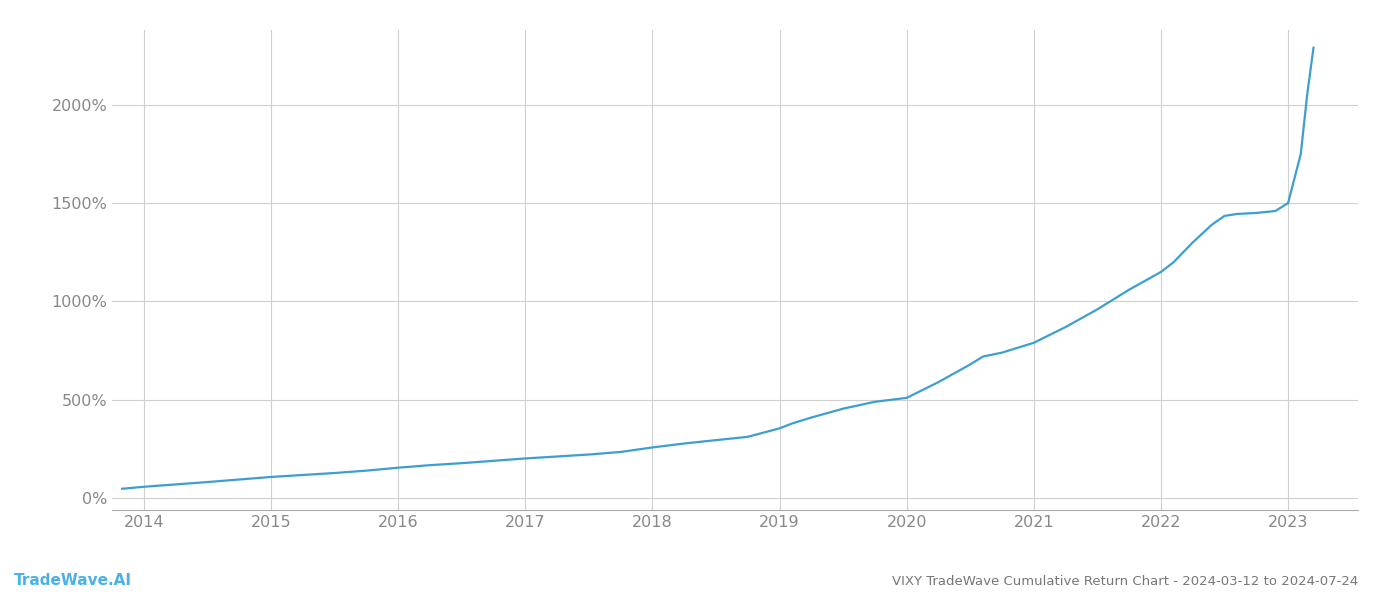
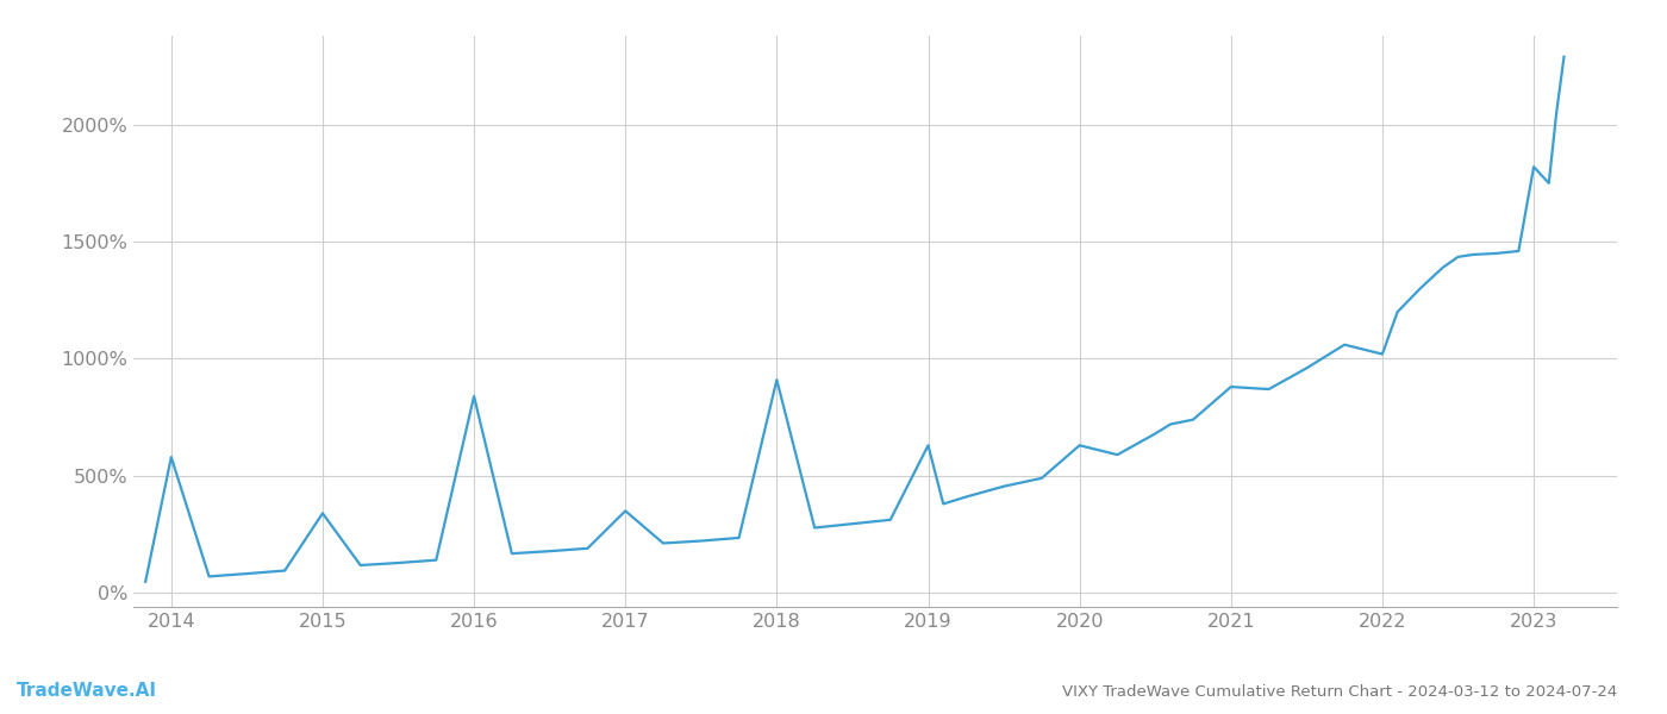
2014: 60% -> 580%
2015: 110% -> 340%
2016: 160% -> 840%
2017: 200% -> 350%
2018: 260% -> 910%
2019: 360% -> 630%
2020: 510% -> 630%
2021: 790% -> 880%
2022: 1150% -> 1020%
2023: 1500% -> 1820%
